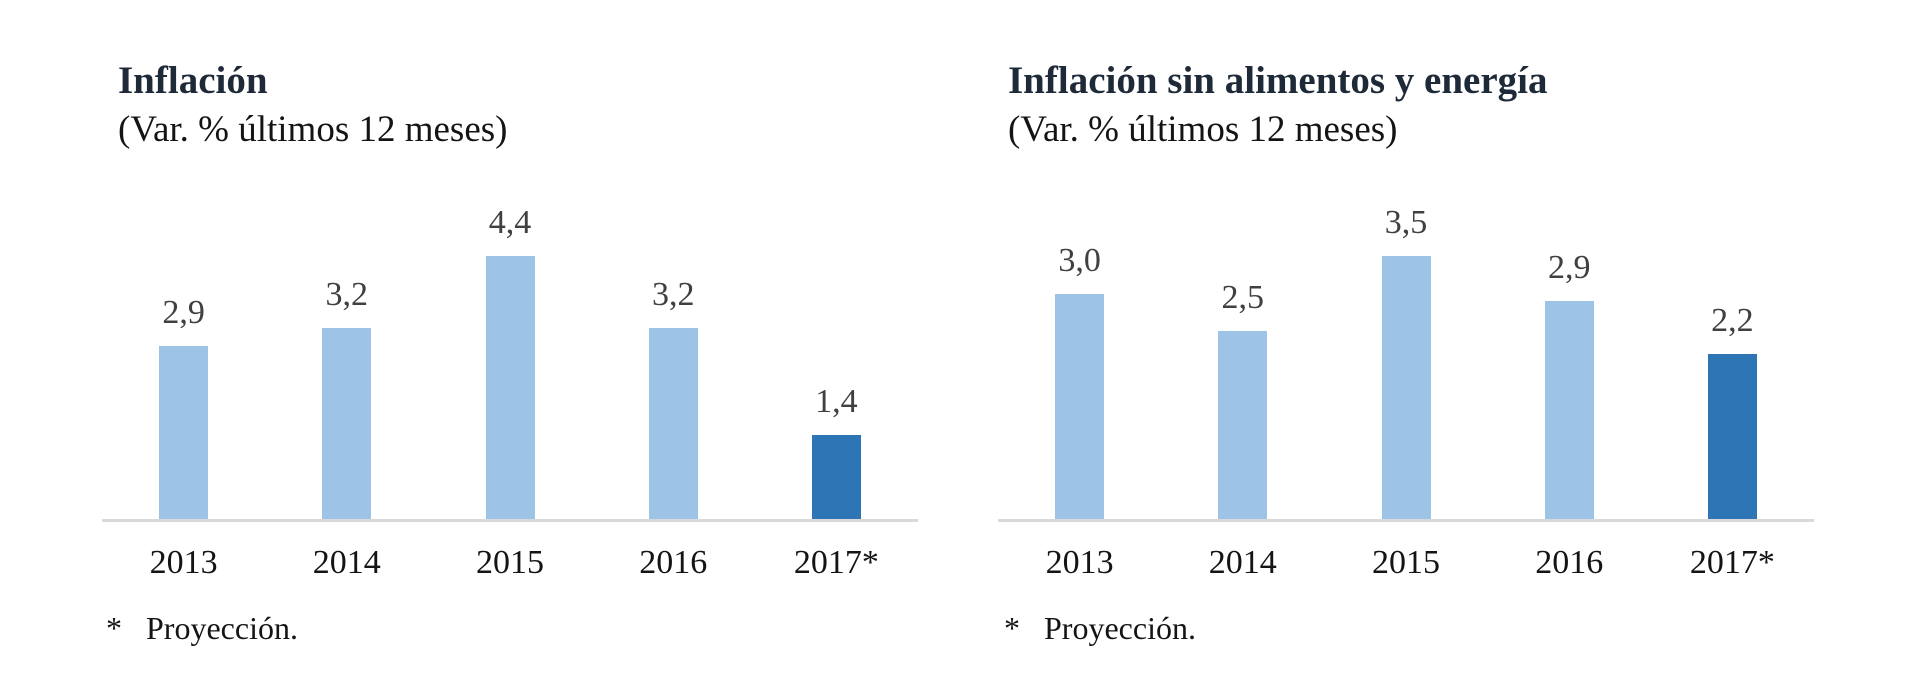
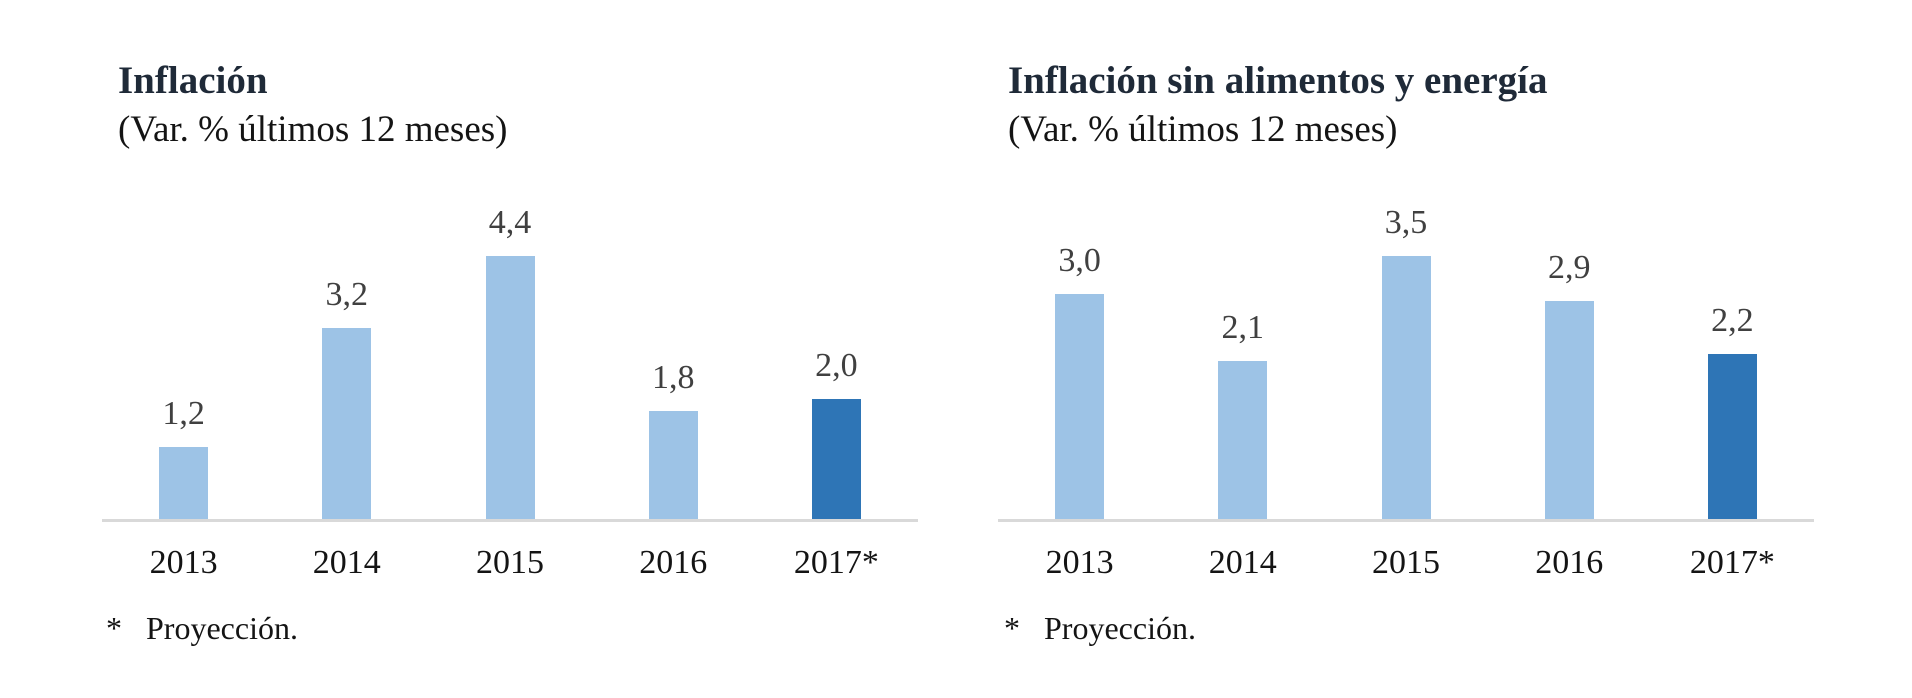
Inflación/2013: 2,9 -> 1,2
Inflación/2016: 3,2 -> 1,8
Inflación/2017*: 1,4 -> 2,0
Inflación sin alimentos y energía/2014: 2,5 -> 2,1
